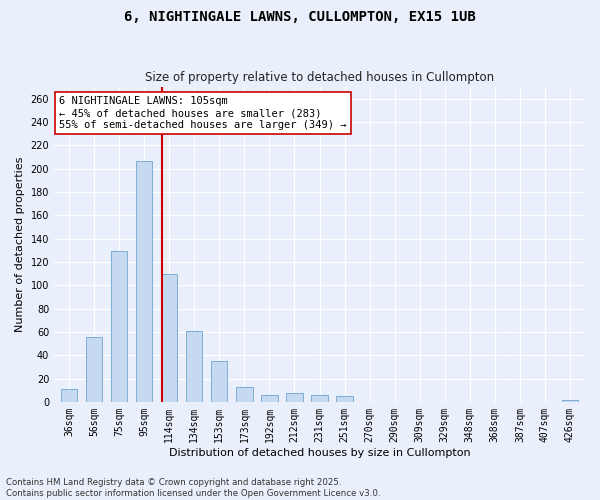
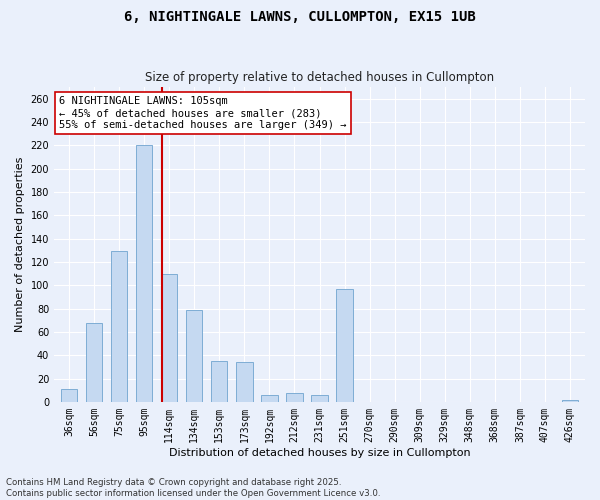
56sqm: 56 -> 68
95sqm: 207 -> 220
134sqm: 61 -> 79
173sqm: 13 -> 34
251sqm: 5 -> 97
